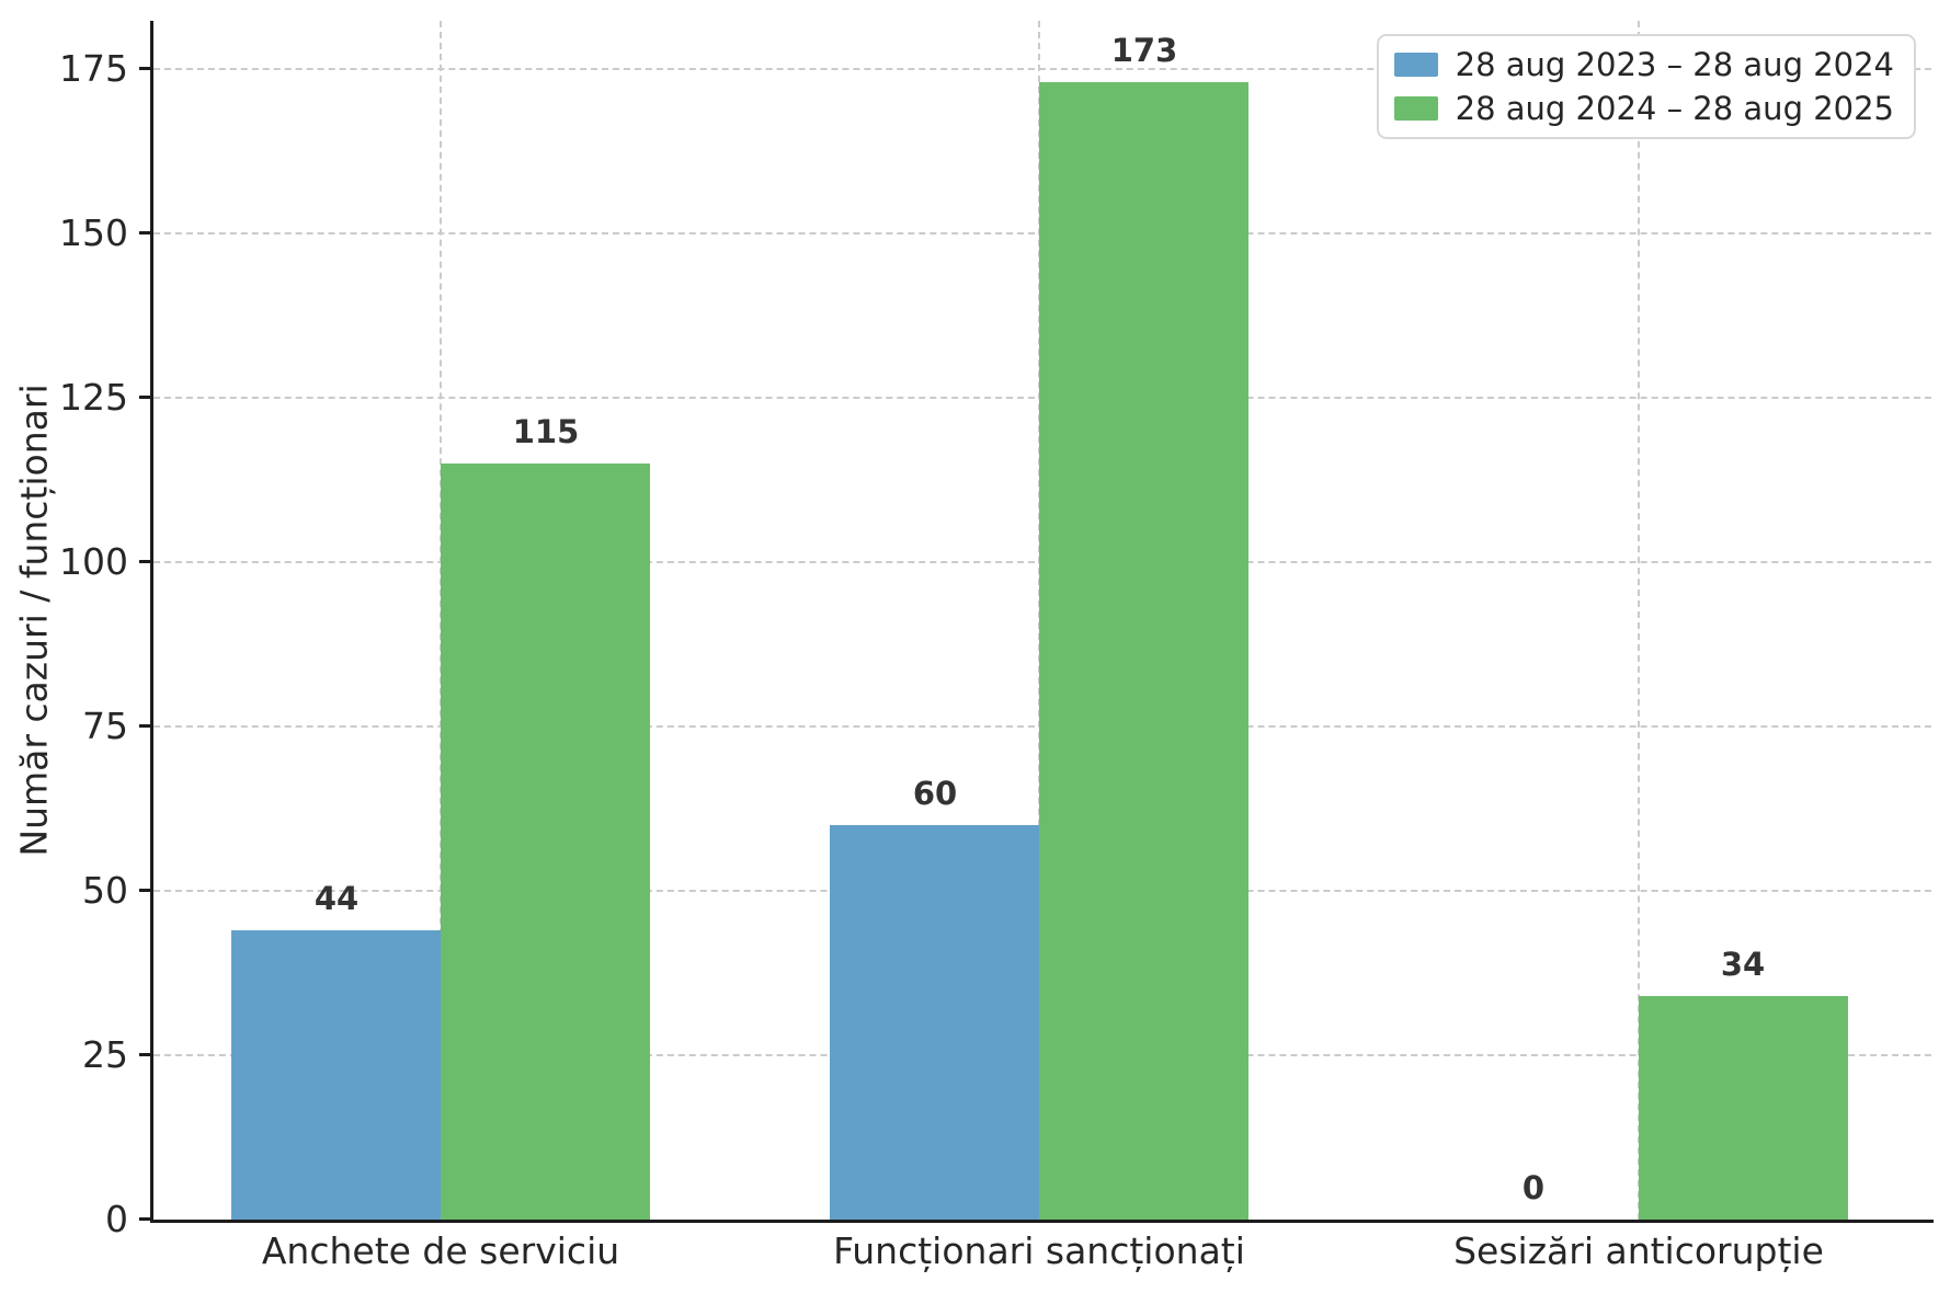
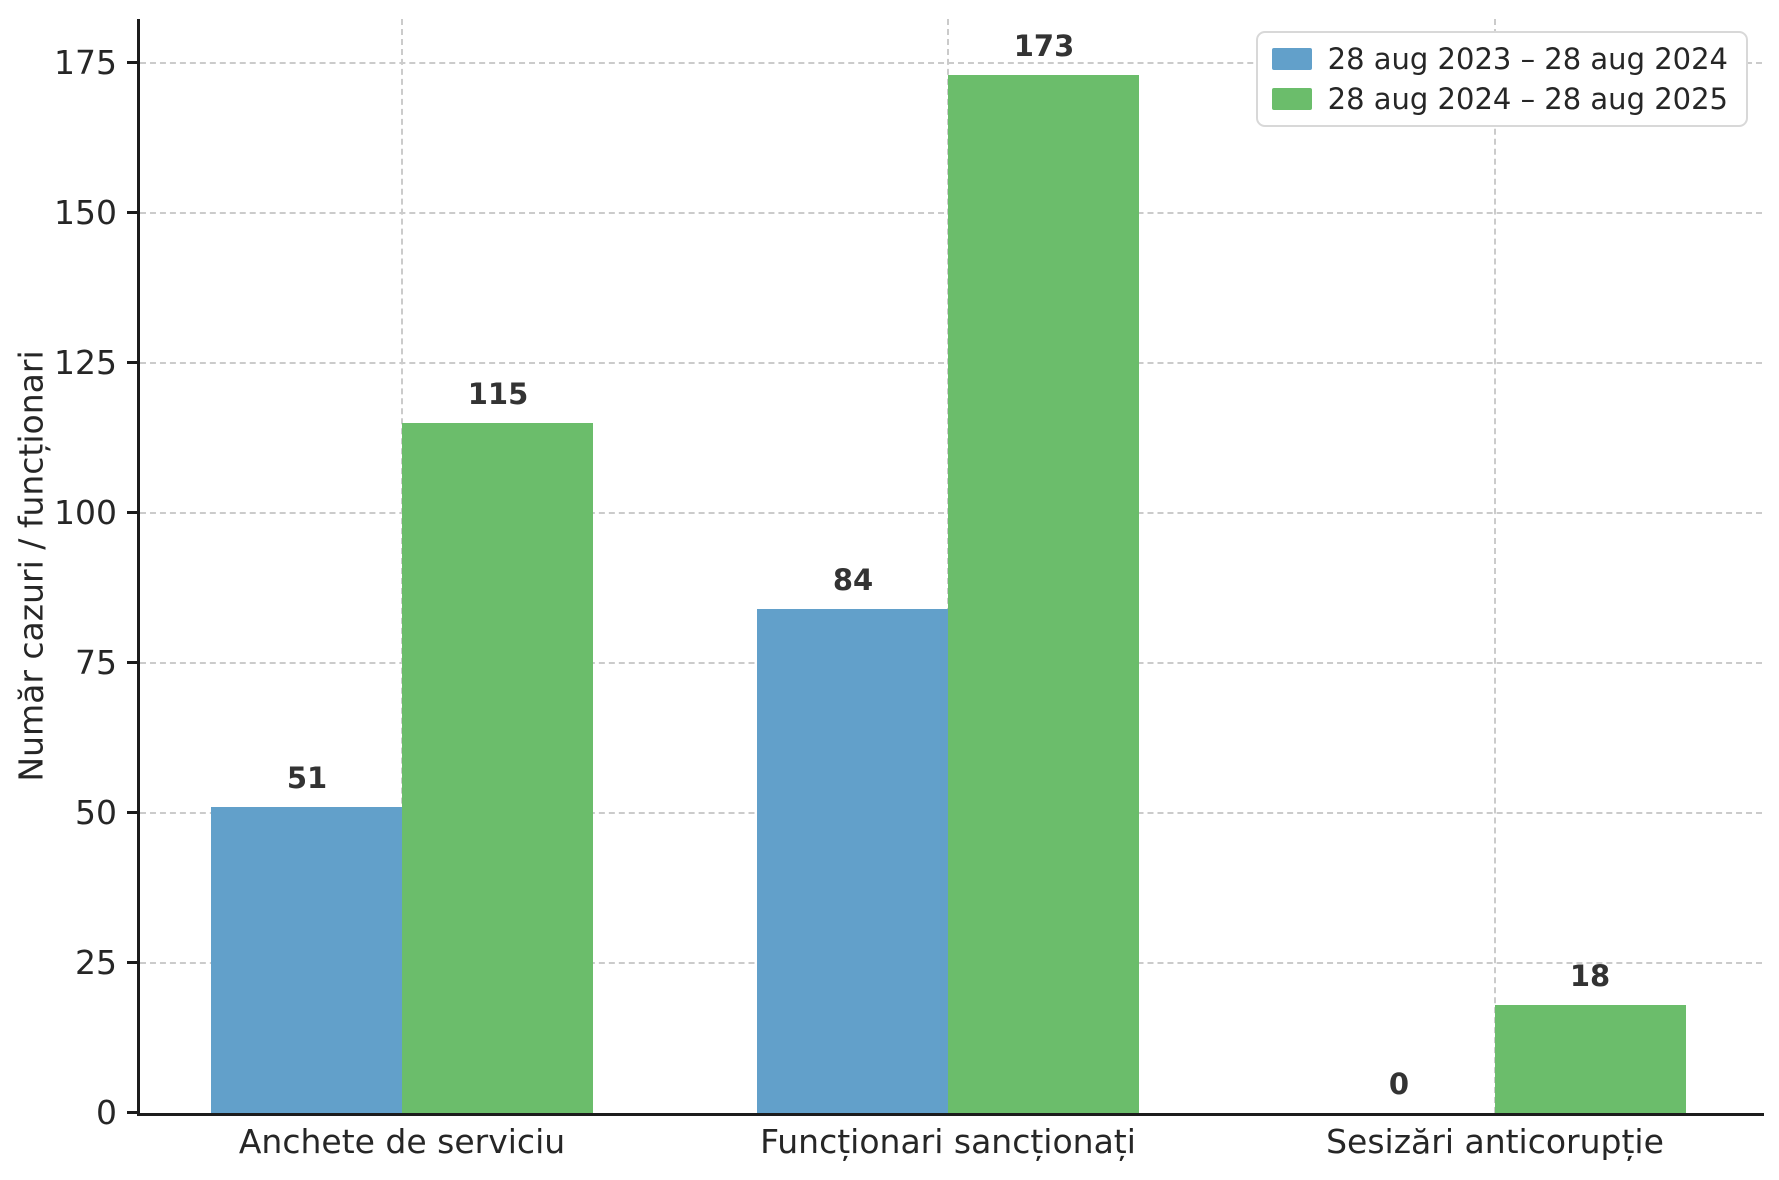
28 aug 2023 – 28 aug 2024/Anchete de serviciu: 44 -> 51
28 aug 2023 – 28 aug 2024/Funcționari sancționați: 60 -> 84
28 aug 2024 – 28 aug 2025/Sesizări anticorupție: 34 -> 18
